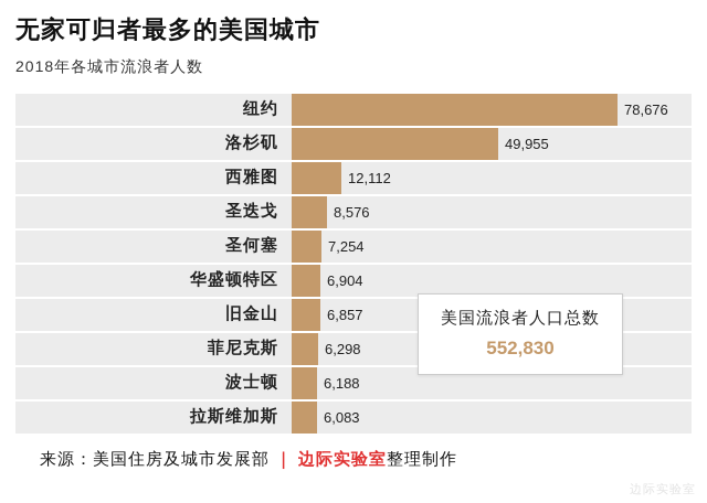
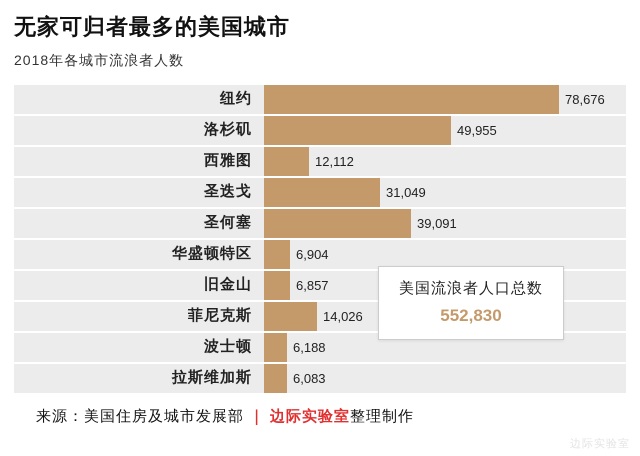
圣迭戈: 8,576 -> 31,049
圣何塞: 7,254 -> 39,091
菲尼克斯: 6,298 -> 14,026
